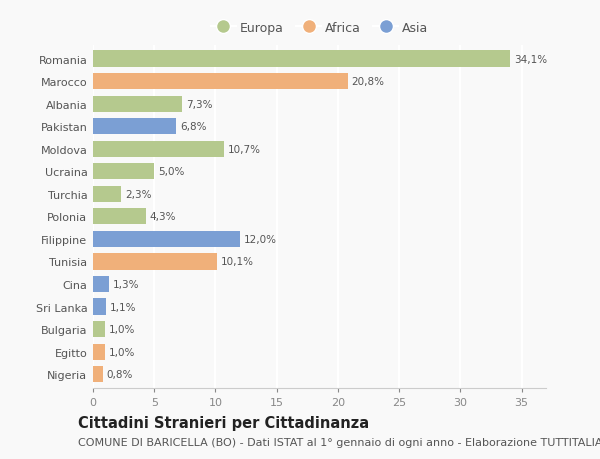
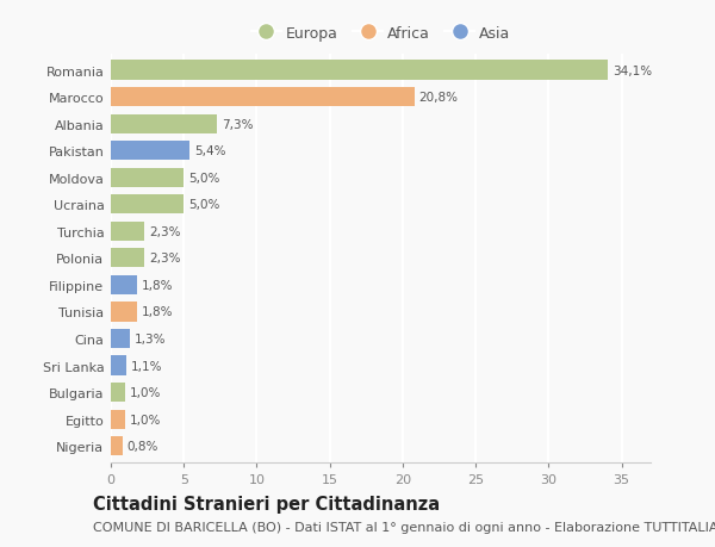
Pakistan: 6,8% -> 5,4%
Moldova: 10,7% -> 5,0%
Polonia: 4,3% -> 2,3%
Filippine: 12,0% -> 1,8%
Tunisia: 10,1% -> 1,8%
